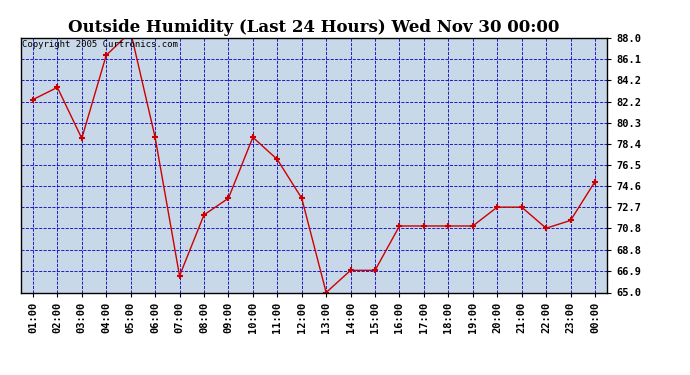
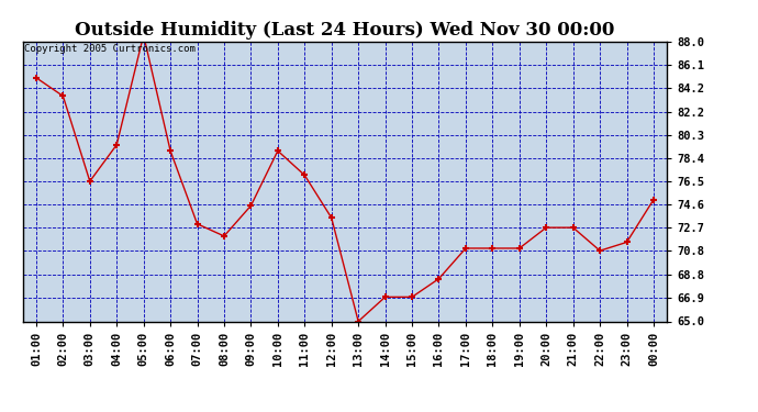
01:00: 82.4 -> 85.0
03:00: 78.9 -> 76.5
04:00: 86.4 -> 79.5
07:00: 66.5 -> 73.0
09:00: 73.5 -> 74.5
16:00: 71.0 -> 68.5
